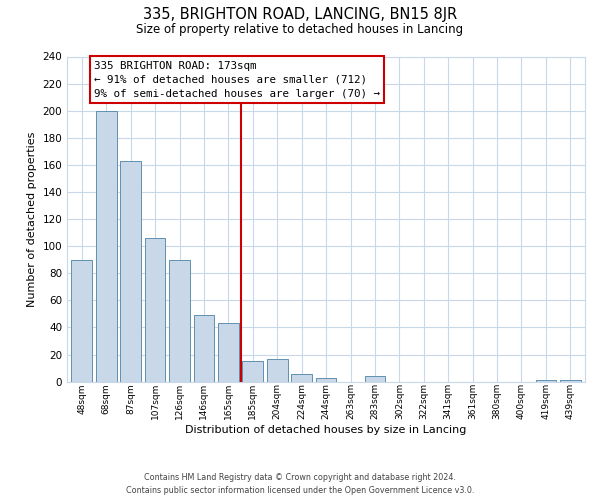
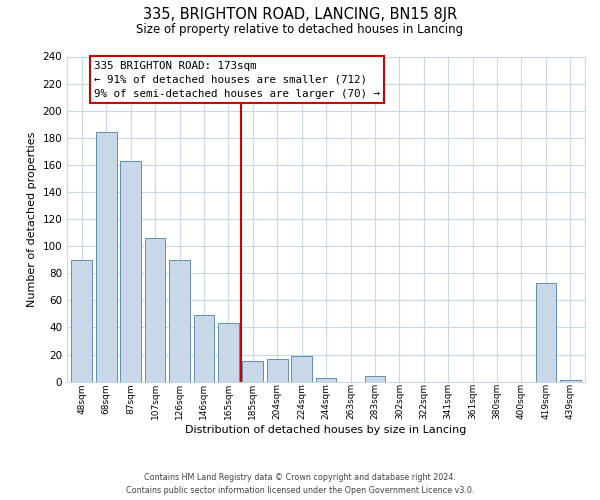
68sqm: 200 -> 184
224sqm: 6 -> 19
419sqm: 1 -> 73
